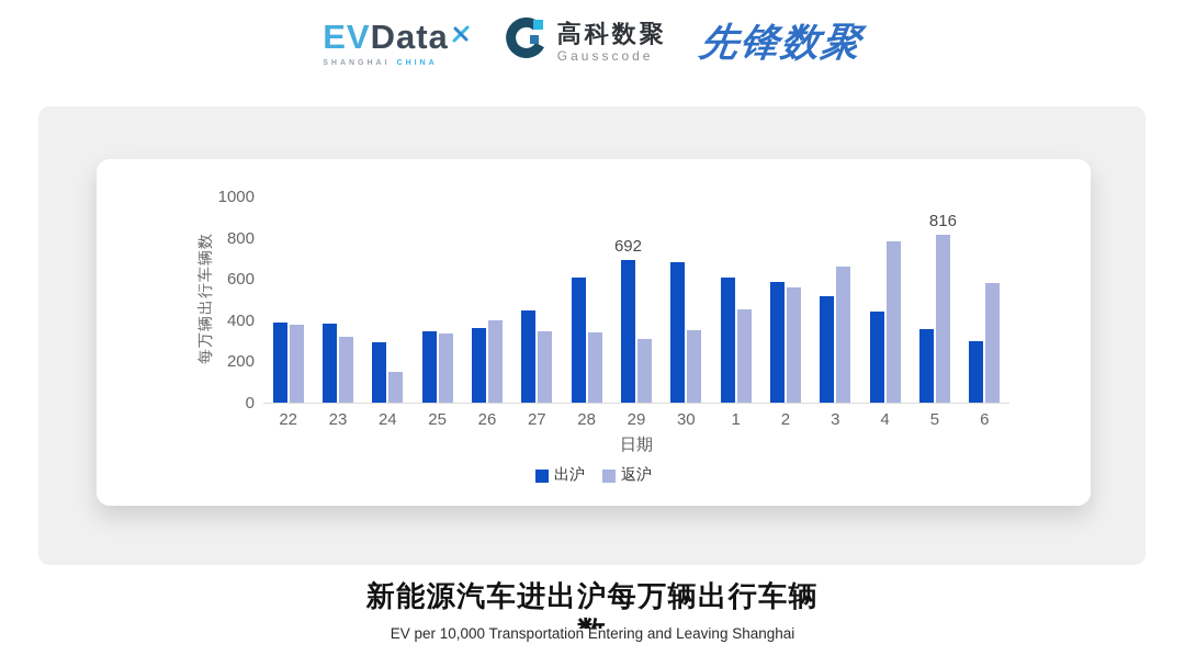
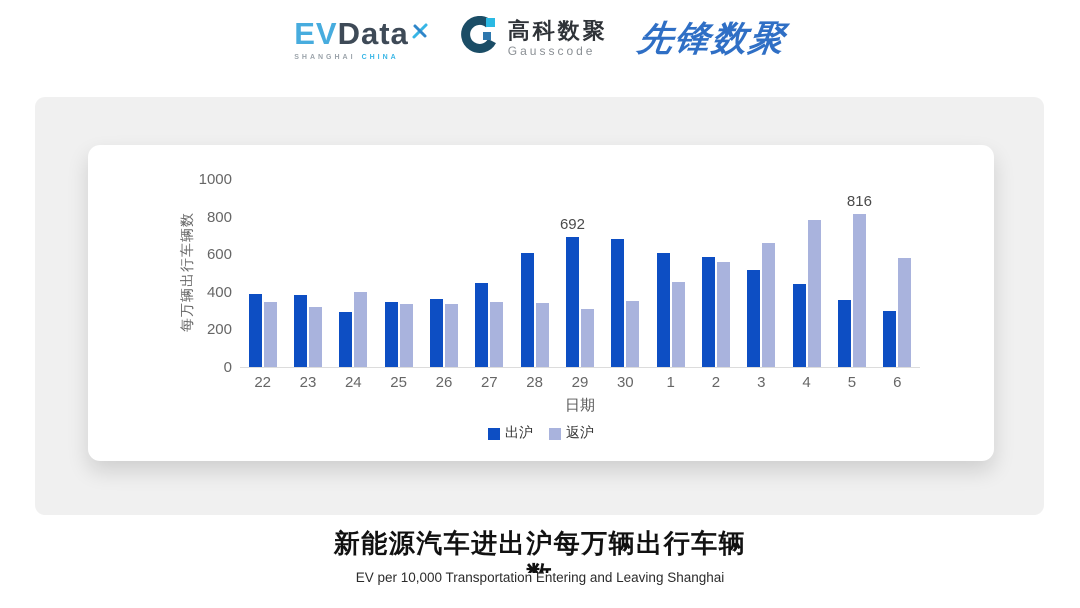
返沪/22: 380 -> 340
返沪/24: 150 -> 400
返沪/26: 400 -> 340
